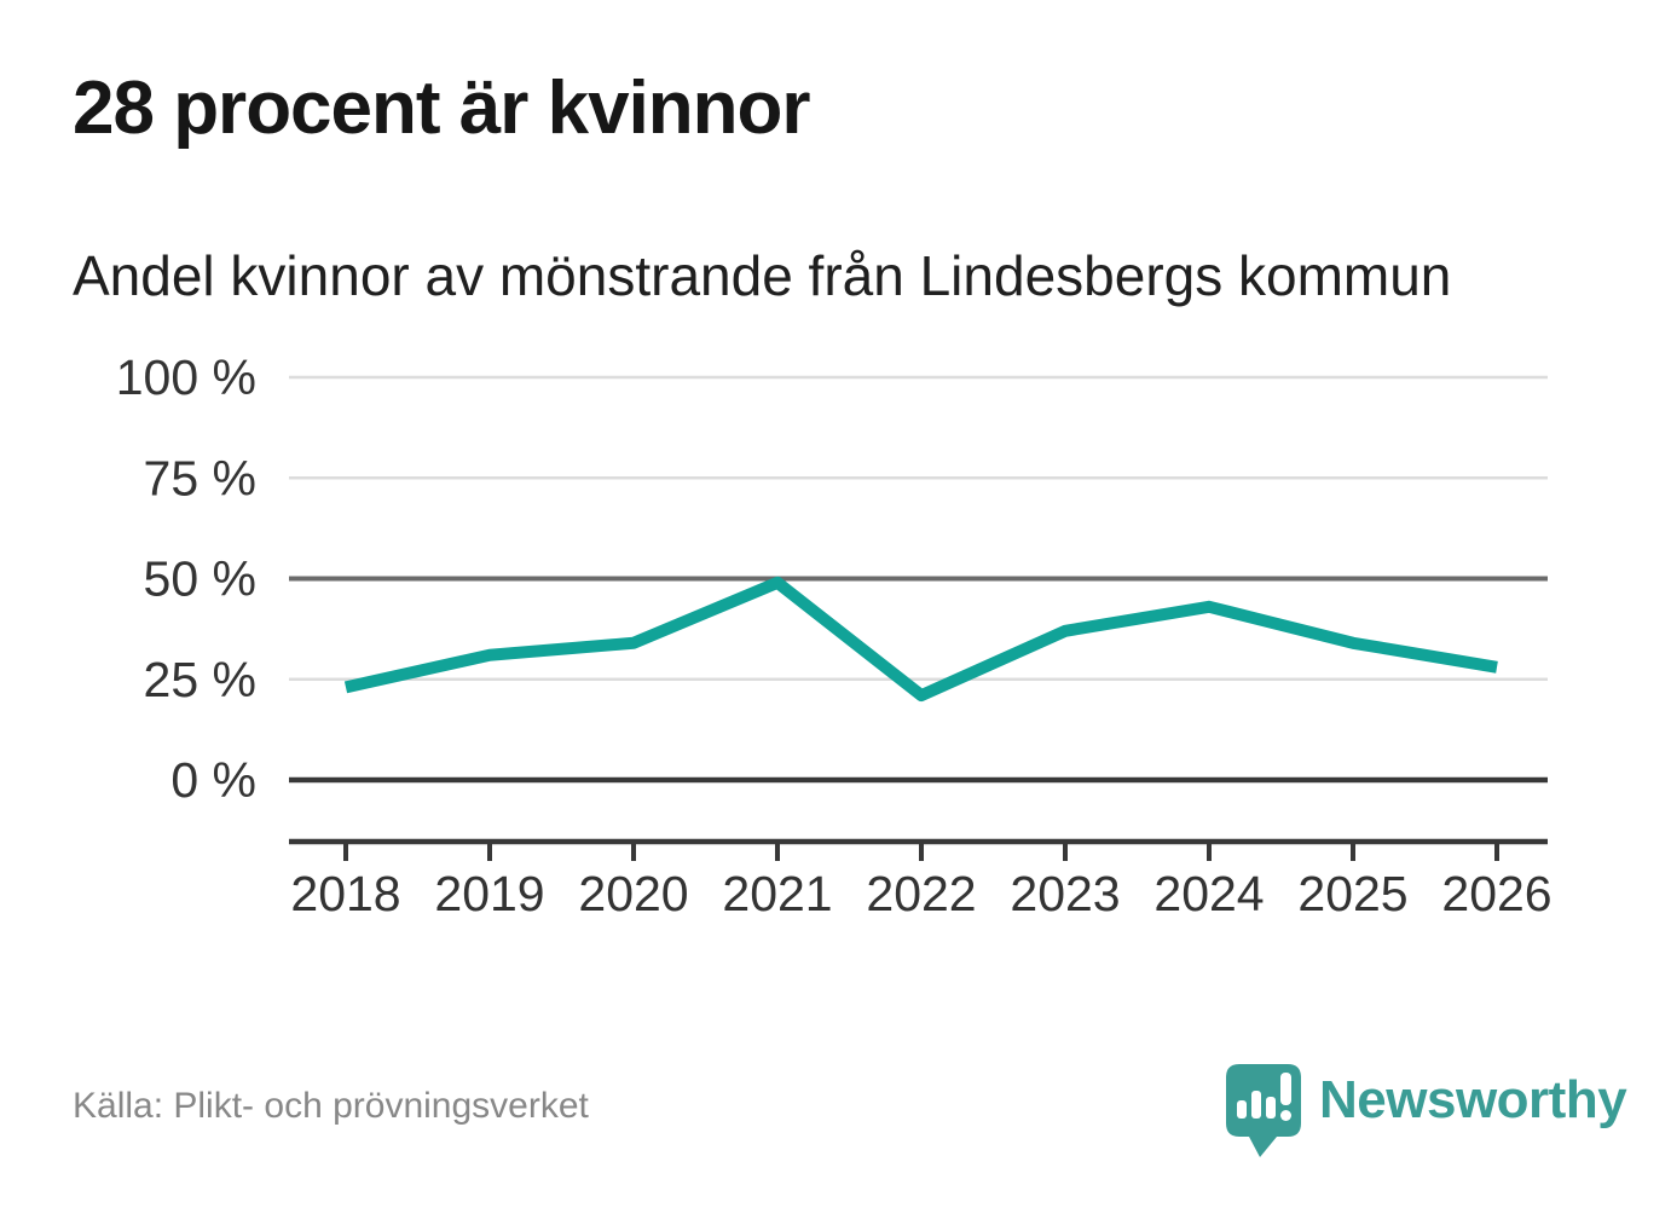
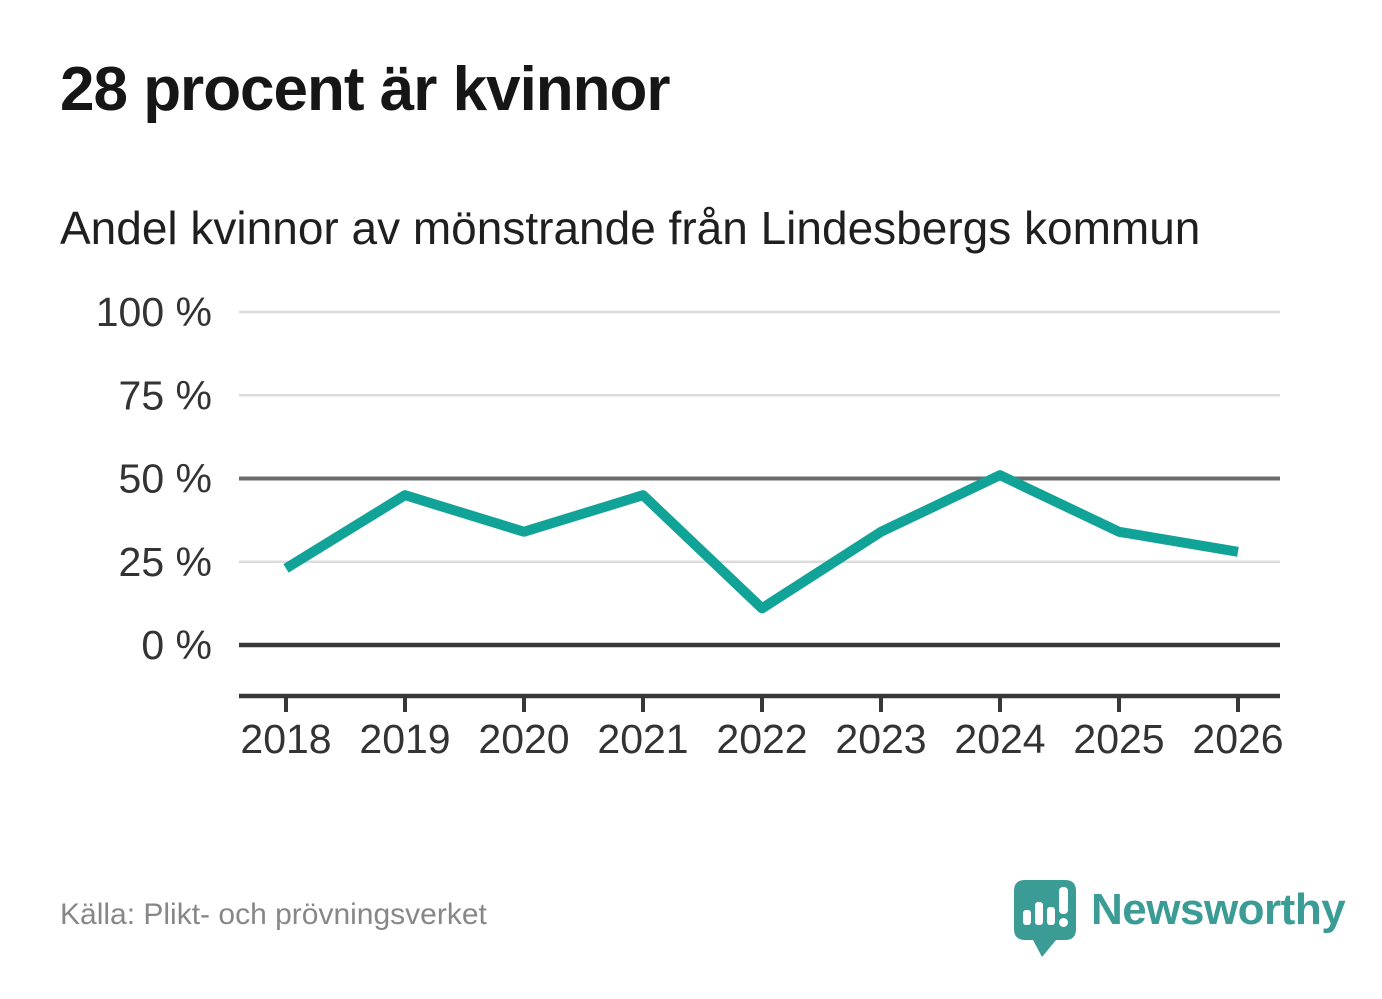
2019: 31% -> 45%
2021: 49% -> 45%
2022: 21% -> 11%
2023: 37% -> 34%
2024: 43% -> 51%
